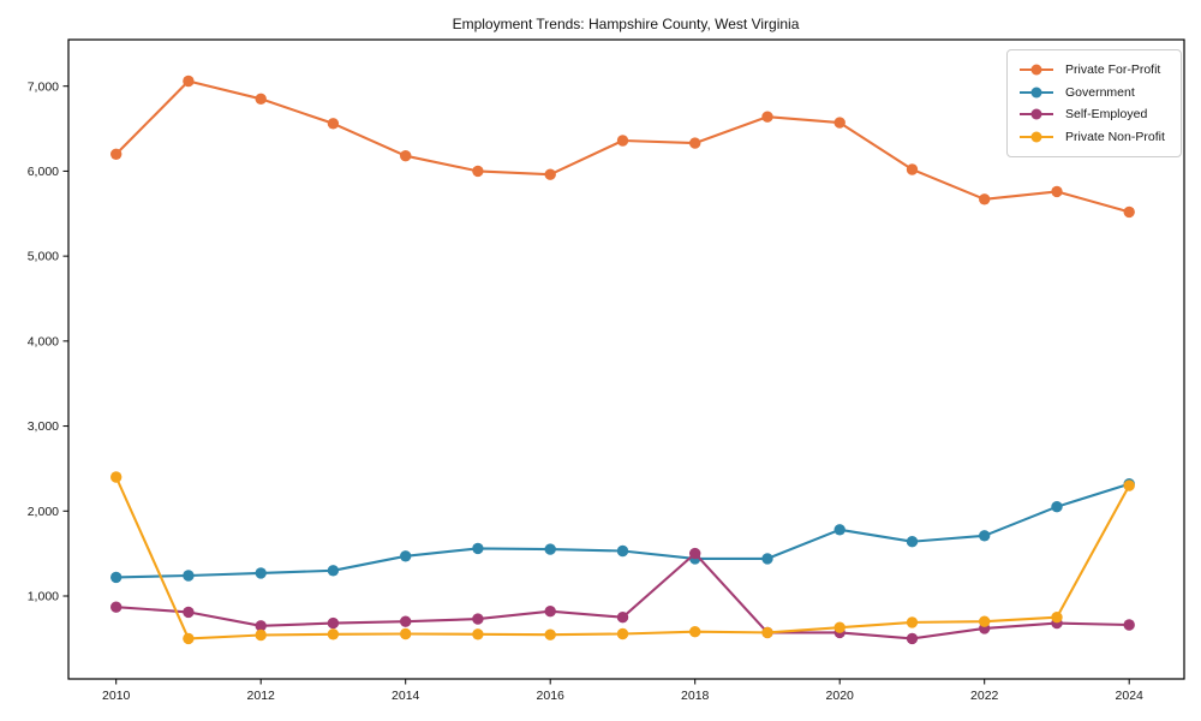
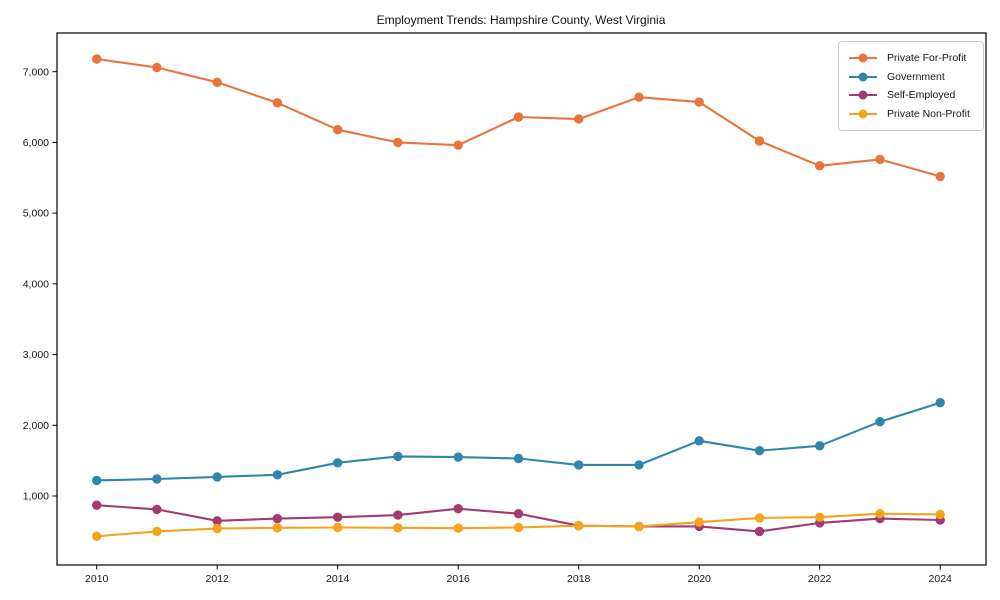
Private For-Profit/2010: 6200 -> 7200
Private Non-Profit/2010: 2400 -> 400
Self-Employed/2018: 1500 -> 600
Private Non-Profit/2024: 2300 -> 700
